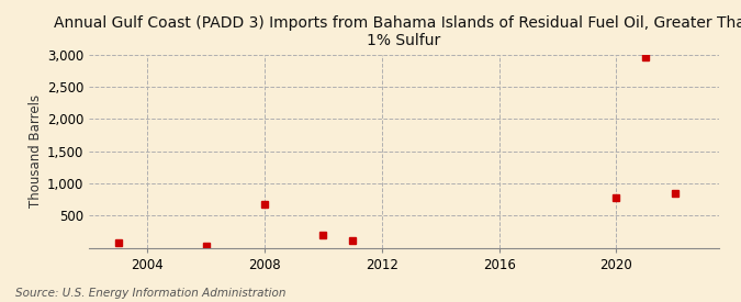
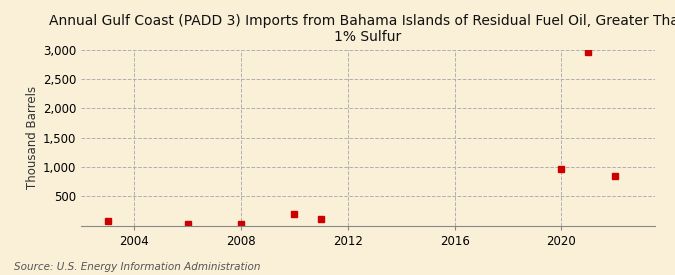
2008: 680 -> 20
2020: 780 -> 960
